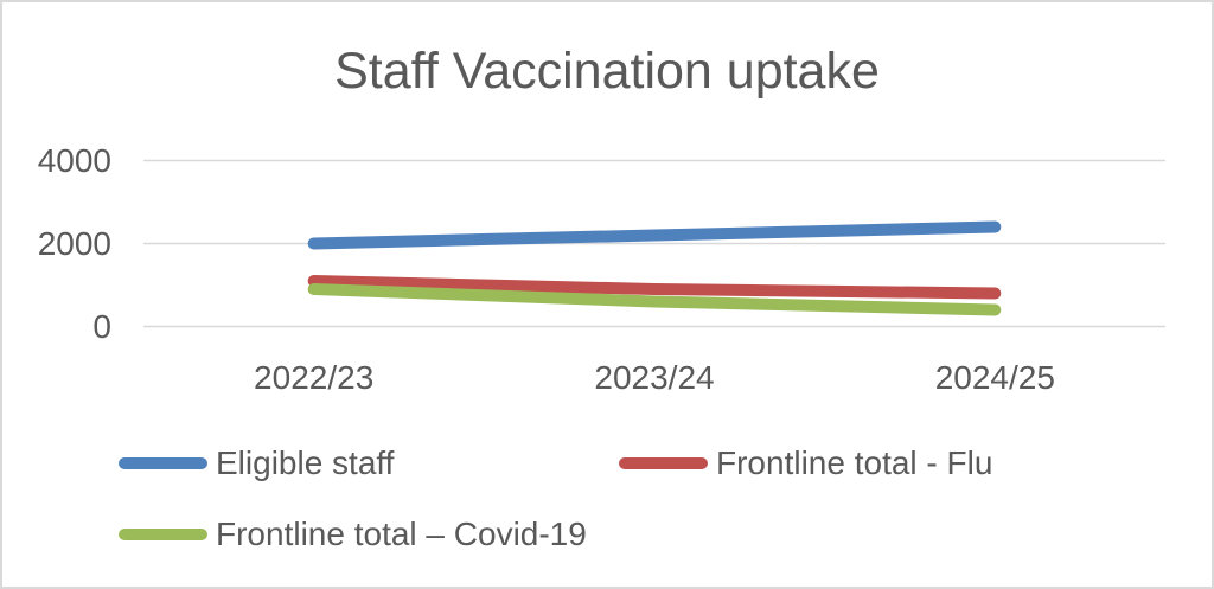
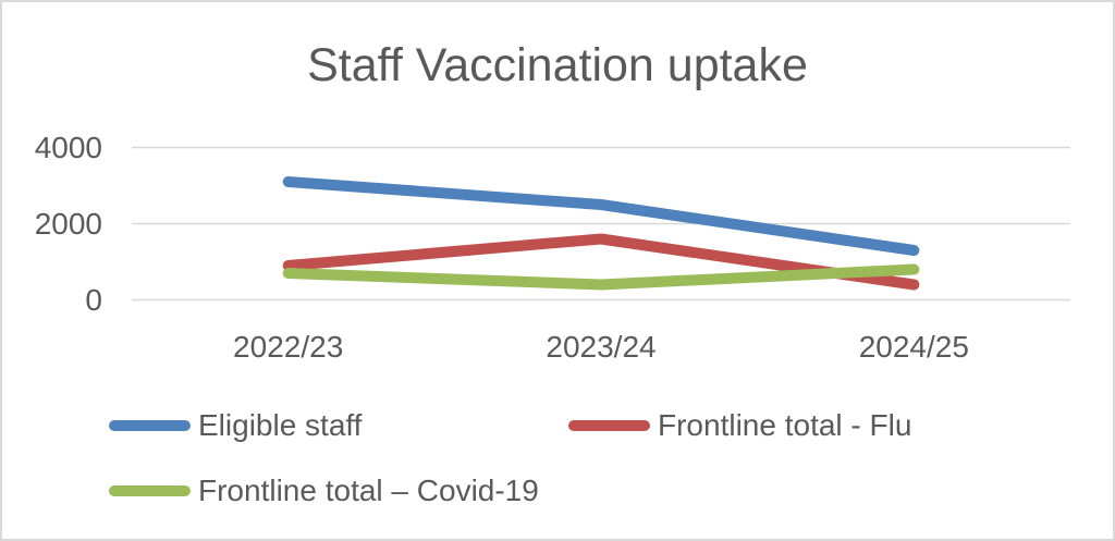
Eligible staff/2022/23: 2000 -> 3100
Frontline total - Flu/2022/23: 1100 -> 900
Frontline total – Covid-19/2022/23: 900 -> 700
Eligible staff/2023/24: 2200 -> 2500
Frontline total - Flu/2023/24: 900 -> 1600
Frontline total – Covid-19/2023/24: 600 -> 400
Eligible staff/2024/25: 2400 -> 1300
Frontline total - Flu/2024/25: 800 -> 400
Frontline total – Covid-19/2024/25: 400 -> 800
